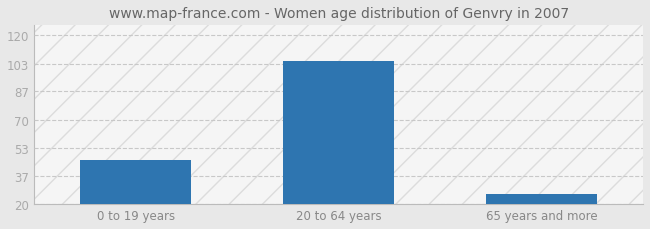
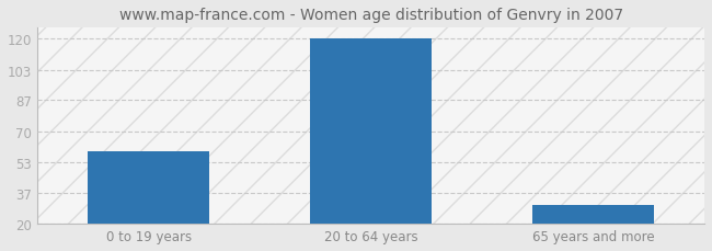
0 to 19 years: 46 -> 59
20 to 64 years: 105 -> 120
65 years and more: 26 -> 30
